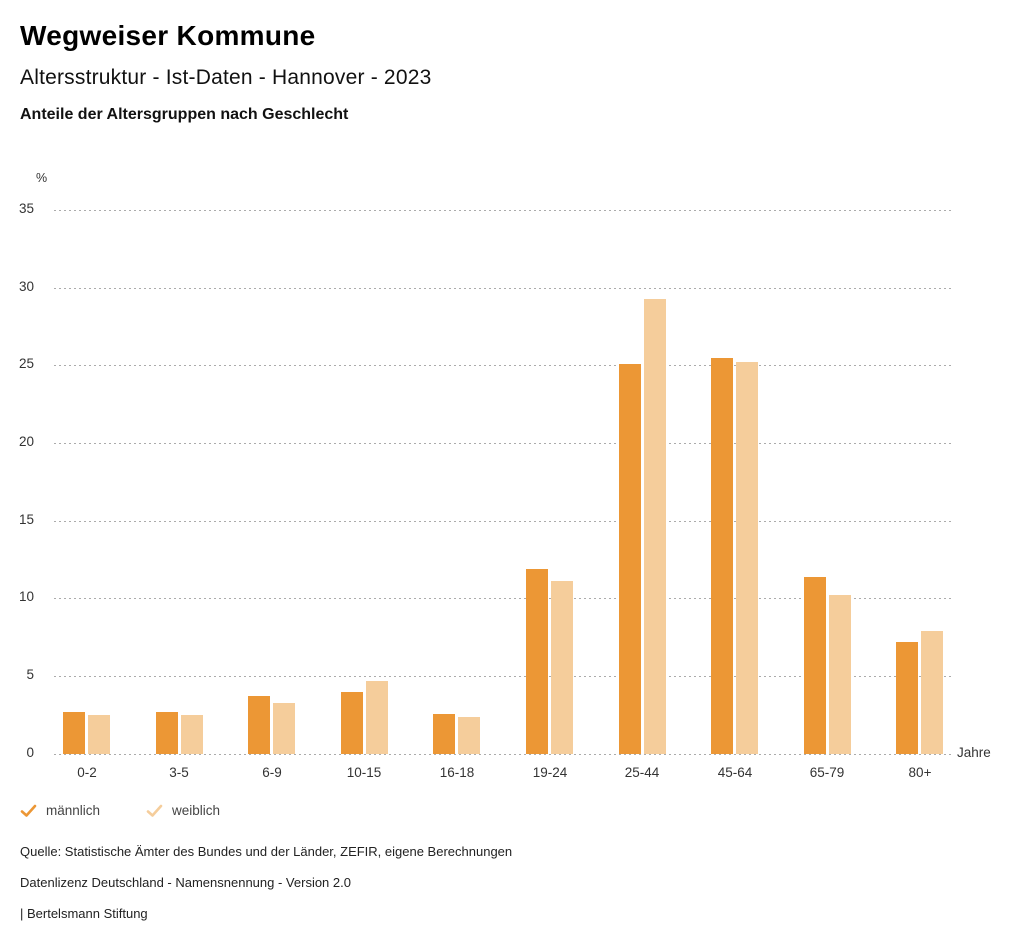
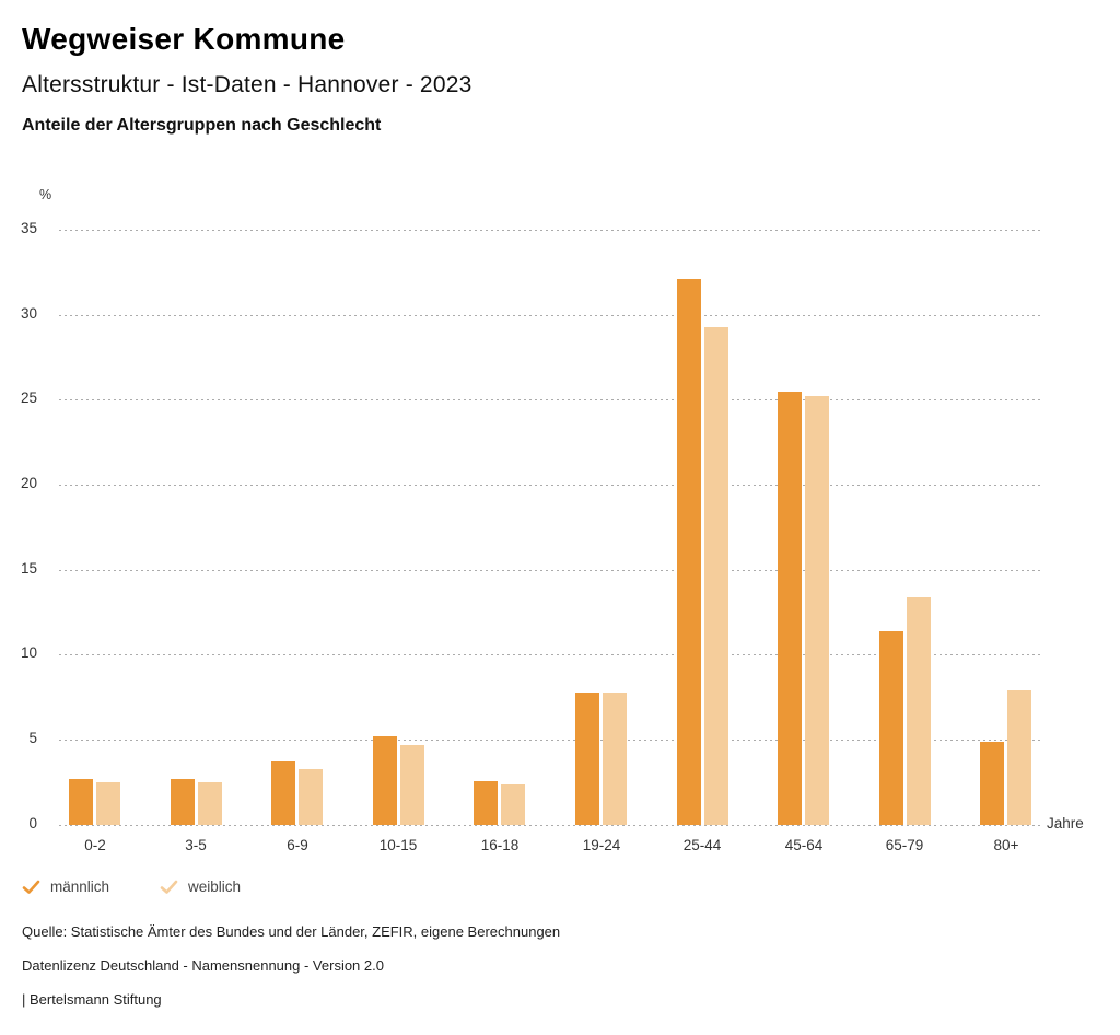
männlich/10-15: 4.0 -> 5.2
männlich/19-24: 11.9 -> 7.8
weiblich/19-24: 11.1 -> 7.8
männlich/25-44: 25.1 -> 32.1
weiblich/65-79: 10.2 -> 13.4
männlich/80+: 7.2 -> 4.9
